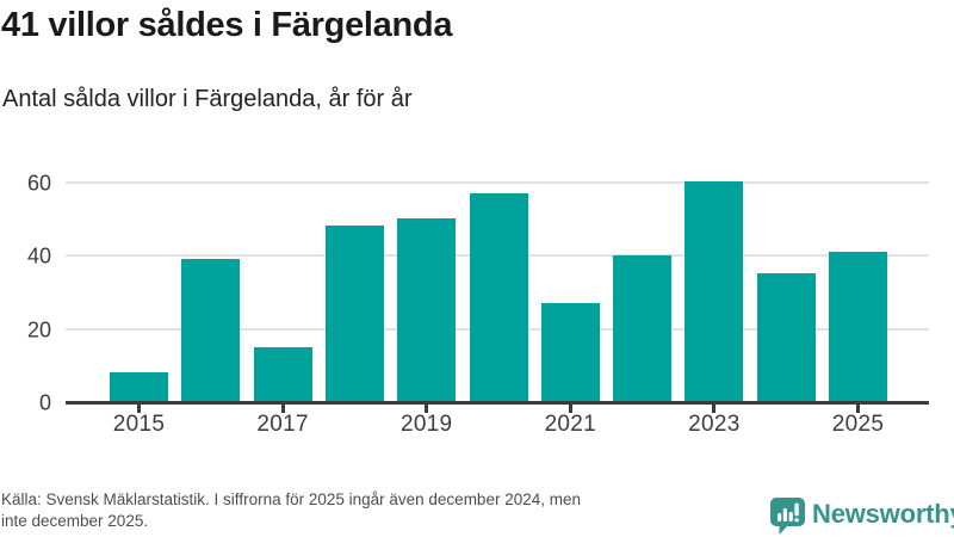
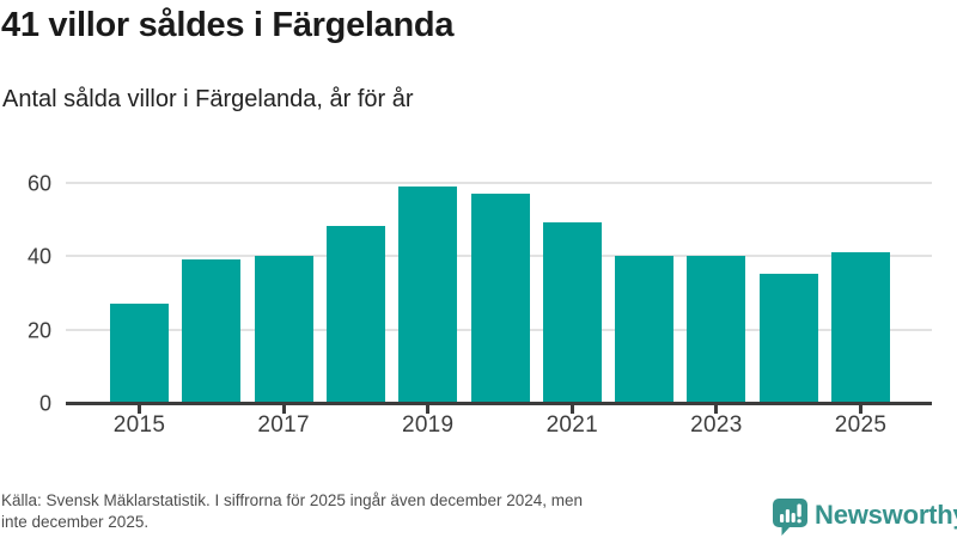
2015: 8 -> 27
2017: 15 -> 40
2019: 50 -> 59
2021: 27 -> 49
2023: 60 -> 40
